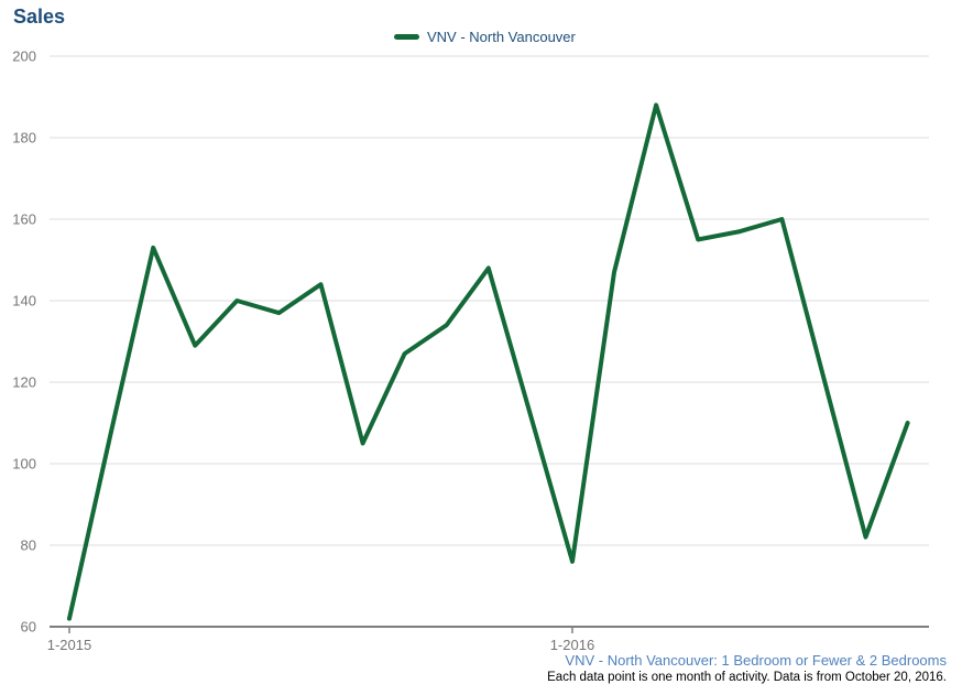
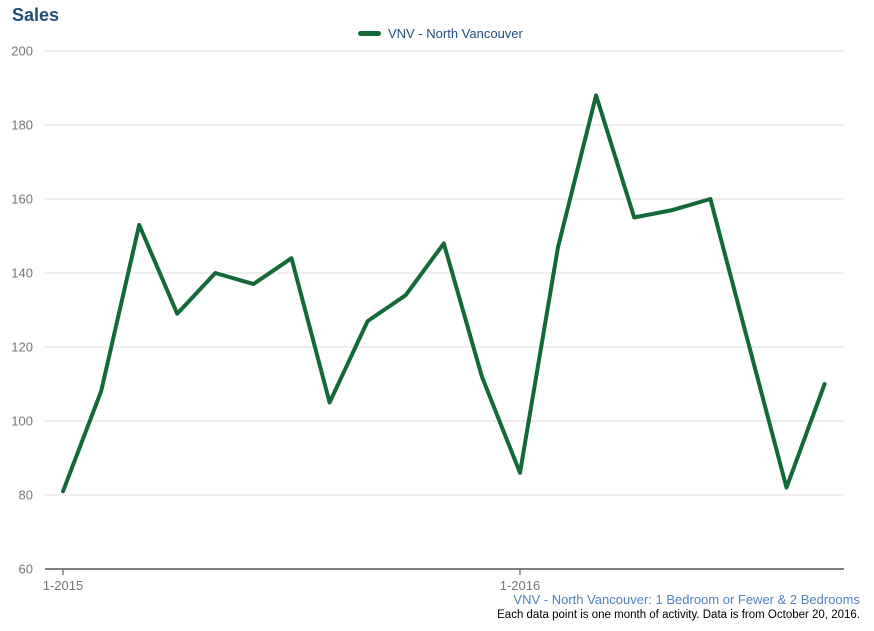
1-2015: 62 -> 81
1-2016: 76 -> 86
